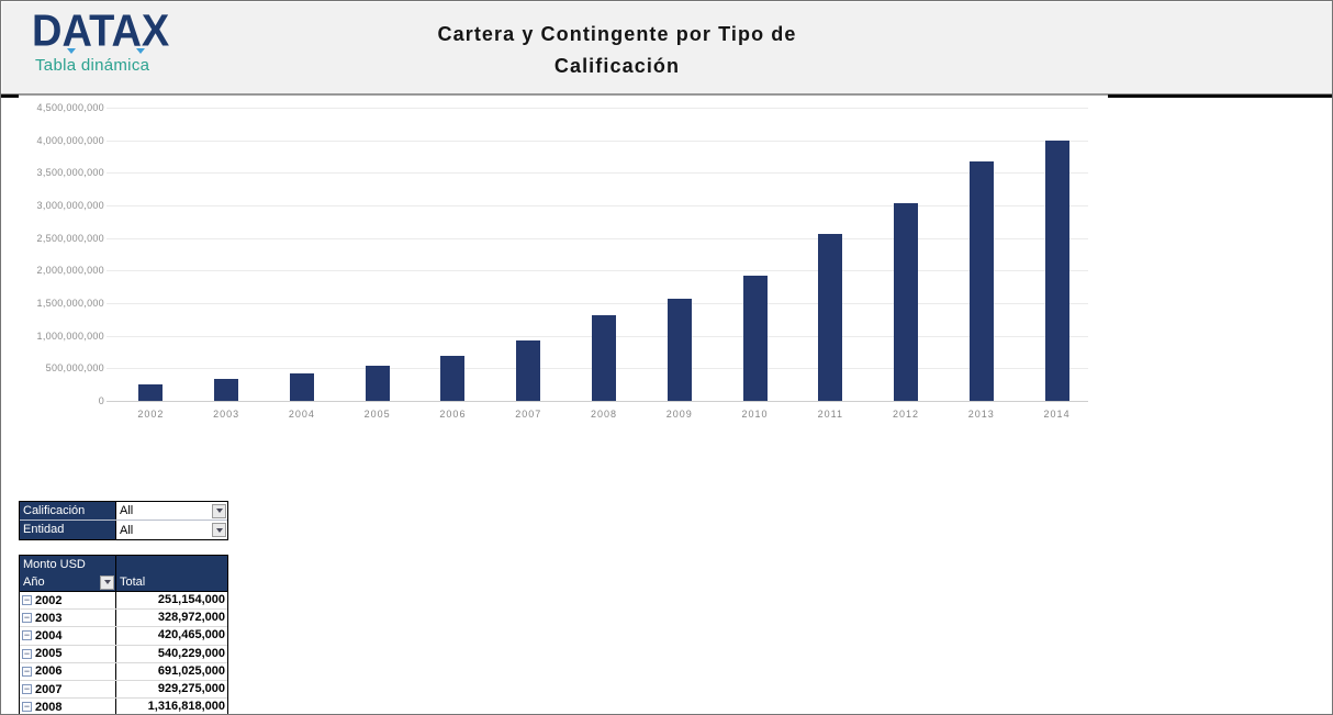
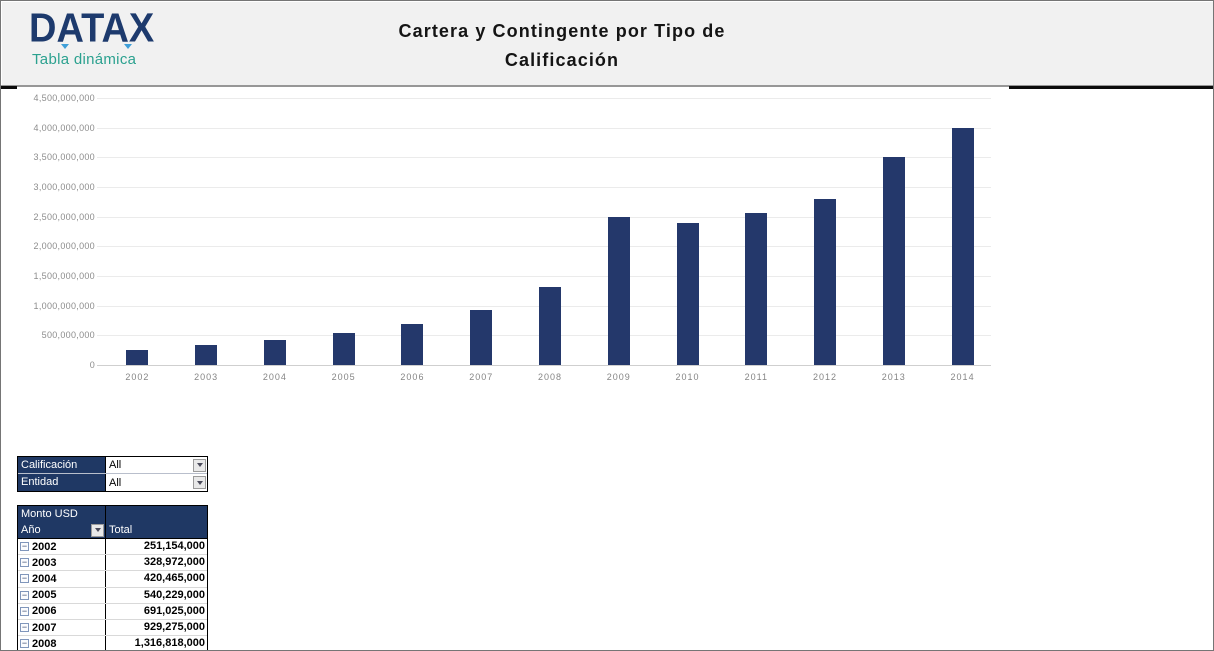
2009: 1600000000 -> 2500000000
2010: 1900000000 -> 2400000000
2012: 3000000000 -> 2800000000
2013: 3700000000 -> 3500000000
